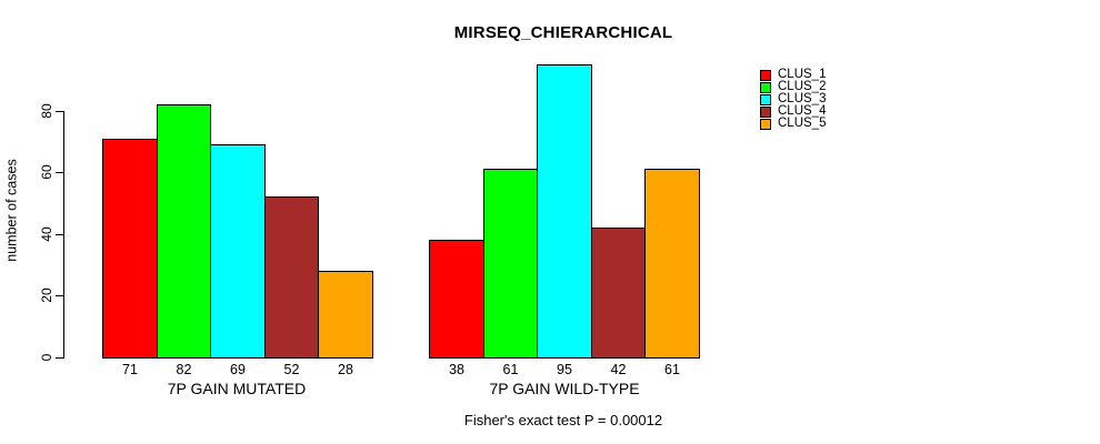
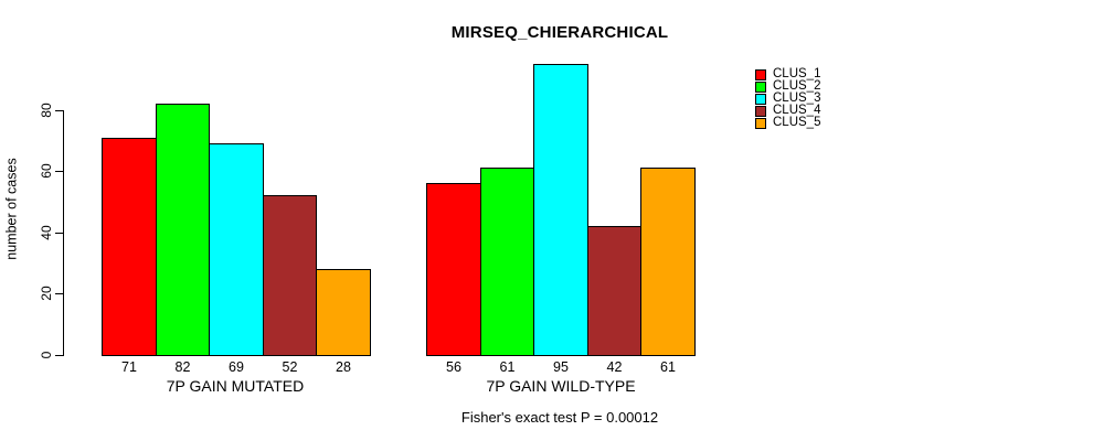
CLUS_1/7P GAIN WILD-TYPE: 38 -> 56
